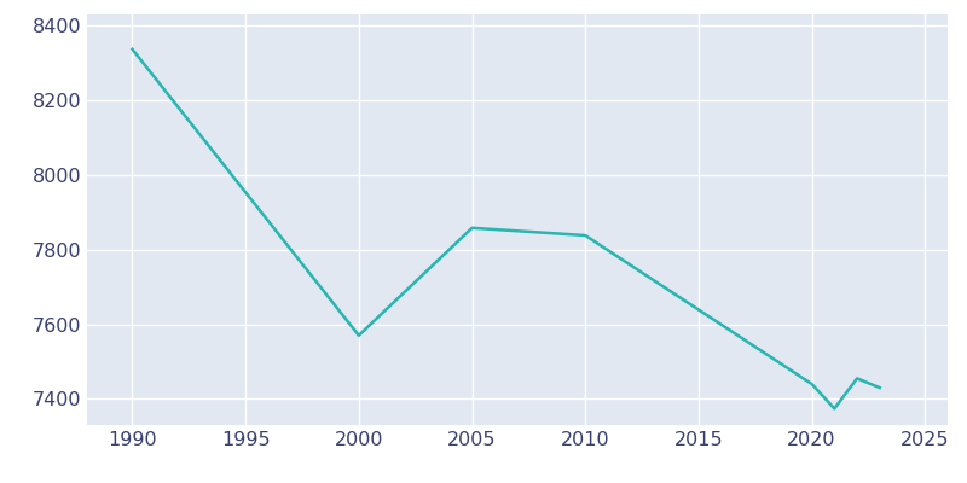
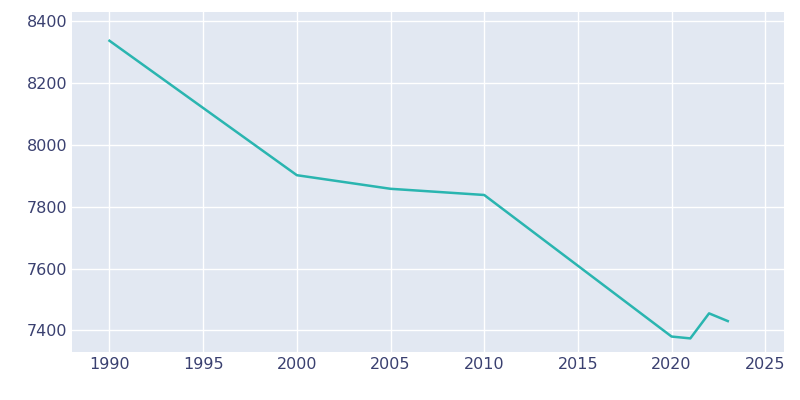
2000: 7570 -> 7902
2020: 7440 -> 7380
